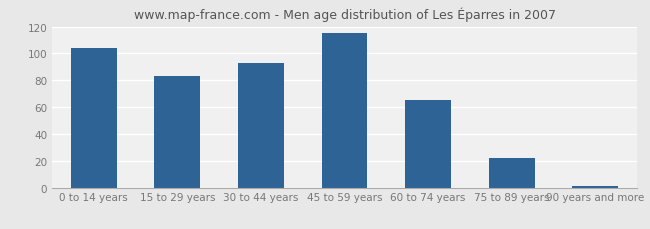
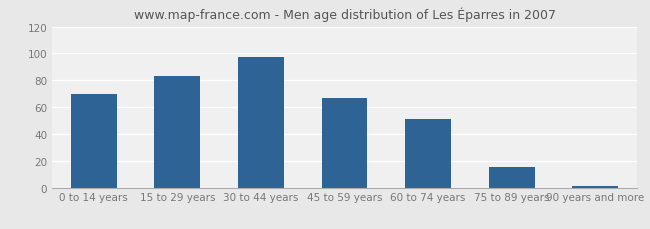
0 to 14 years: 104 -> 70
30 to 44 years: 93 -> 97
45 to 59 years: 115 -> 67
60 to 74 years: 65 -> 51
75 to 89 years: 22 -> 15
